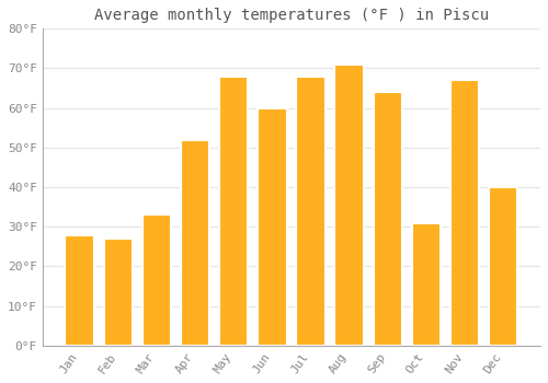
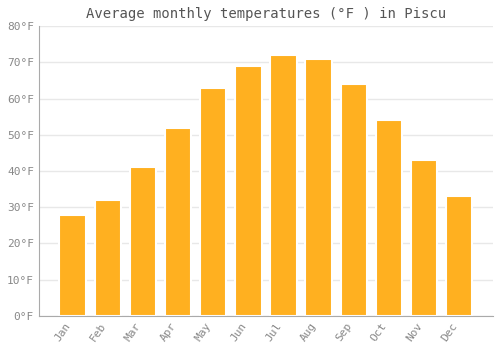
Feb: 27°F -> 32°F
Mar: 33°F -> 41°F
May: 68°F -> 63°F
Jun: 60°F -> 69°F
Jul: 68°F -> 72°F
Oct: 31°F -> 54°F
Nov: 67°F -> 43°F
Dec: 40°F -> 33°F
